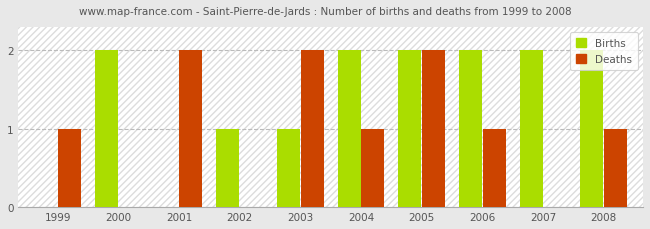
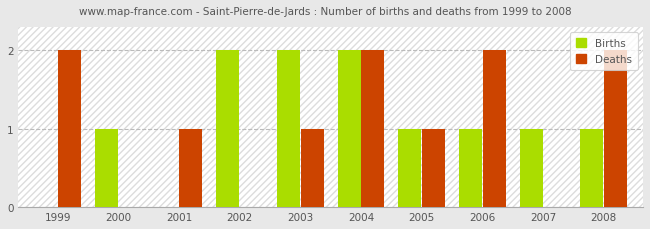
Deaths/1999: 1 -> 2
Births/2000: 2 -> 1
Deaths/2001: 2 -> 1
Births/2002: 1 -> 2
Births/2003: 1 -> 2
Deaths/2003: 2 -> 1
Deaths/2004: 1 -> 2
Births/2005: 2 -> 1
Deaths/2005: 2 -> 1
Births/2006: 2 -> 1
Deaths/2006: 1 -> 2
Births/2007: 2 -> 1
Births/2008: 2 -> 1
Deaths/2008: 1 -> 2
